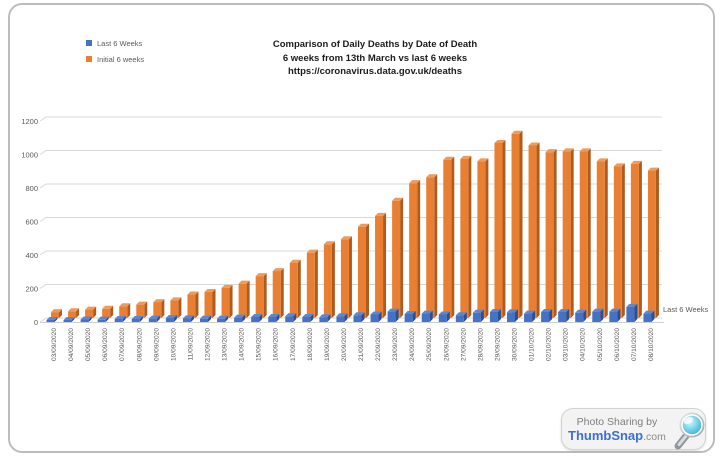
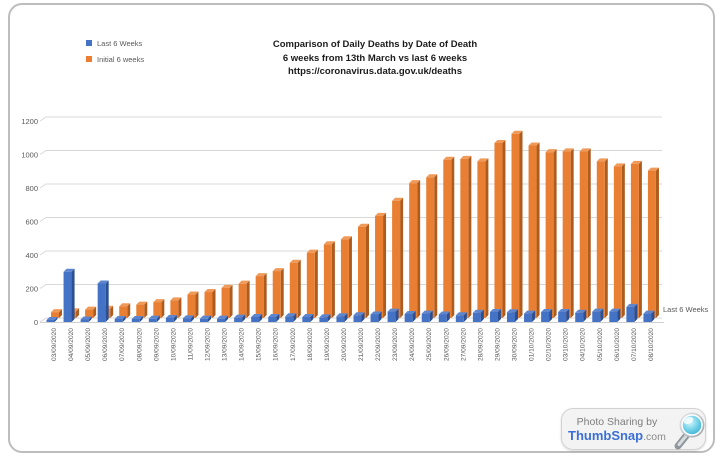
Last 6 Weeks/04/09/2020: 10 -> 300
Last 6 Weeks/06/09/2020: 10 -> 230
